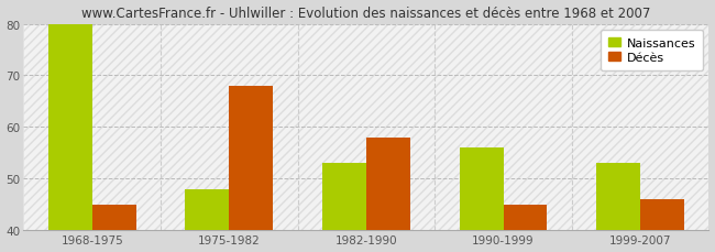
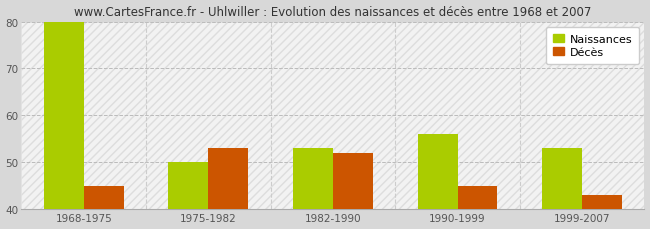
Naissances/1975-1982: 48 -> 50
Décès/1975-1982: 68 -> 53
Décès/1982-1990: 58 -> 52
Décès/1999-2007: 46 -> 43
